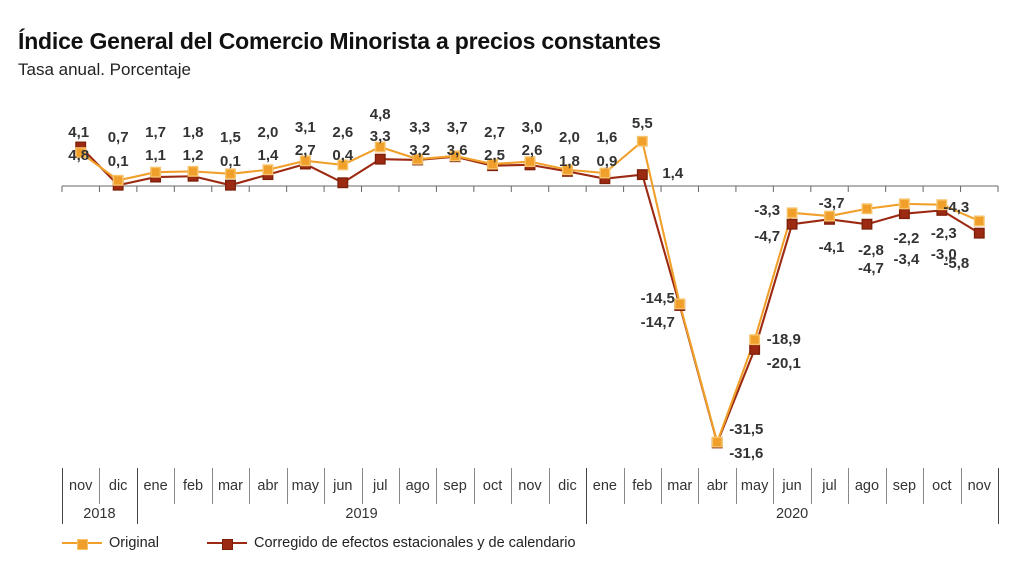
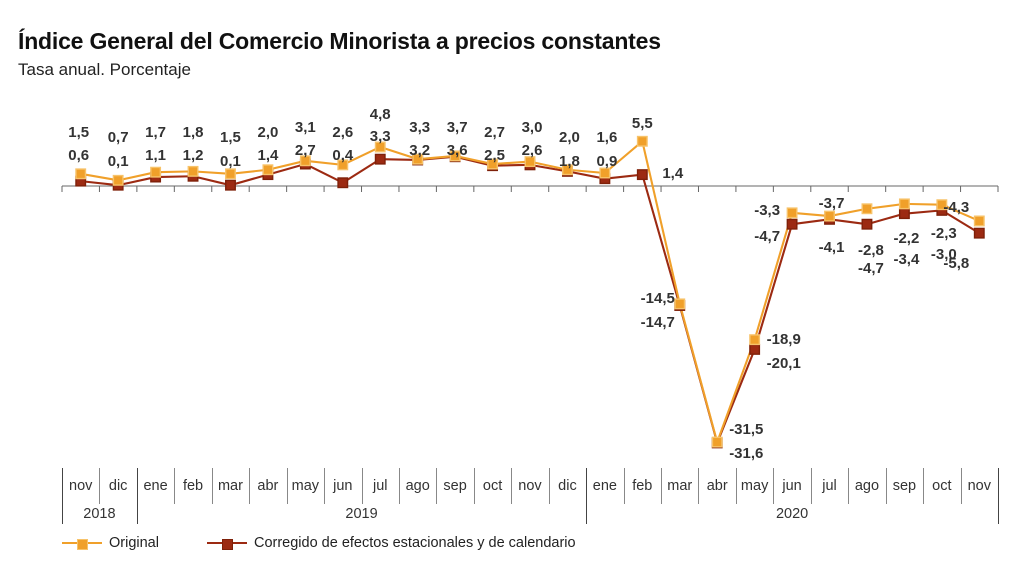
Original/nov 2018: 4,1 -> 1,5
Corregido de efectos estacionales y de calendario/nov 2018: 4,8 -> 0,6
